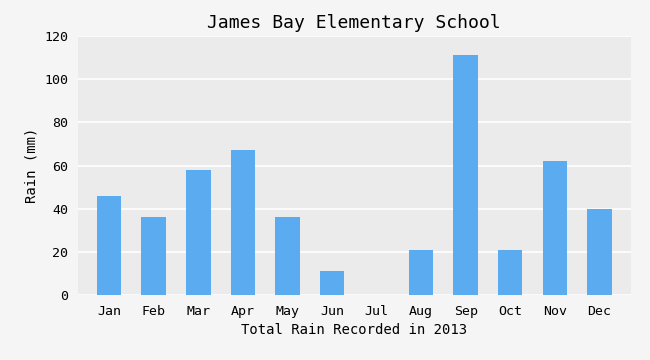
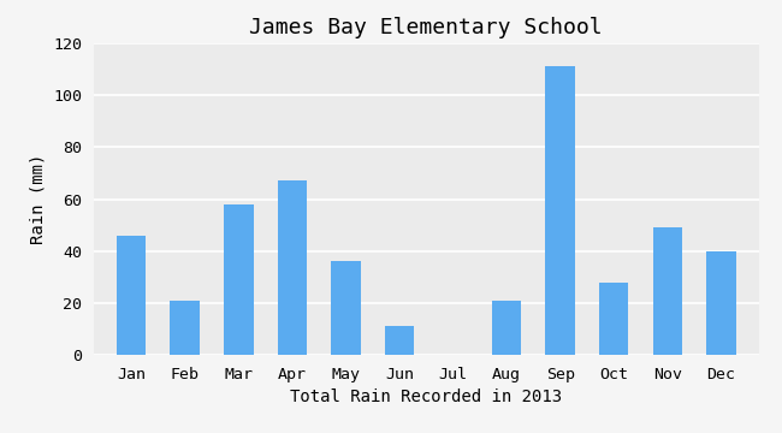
Feb: 36 -> 21
Oct: 21 -> 28
Nov: 62 -> 49
